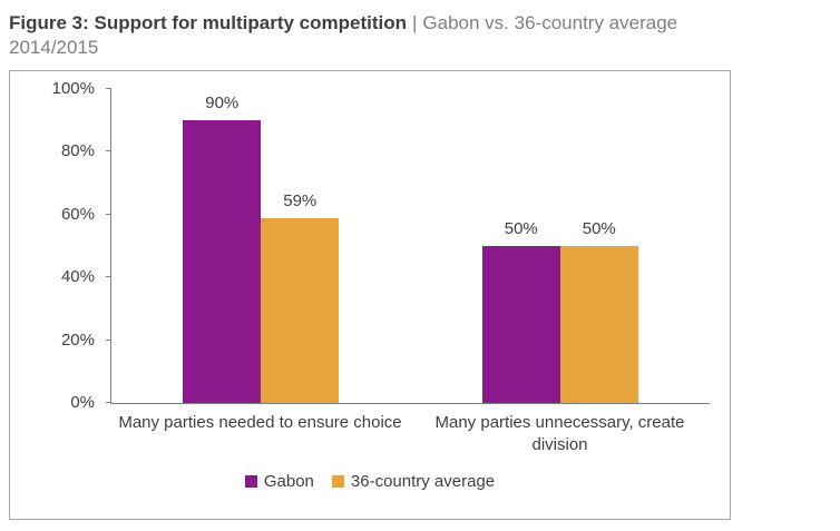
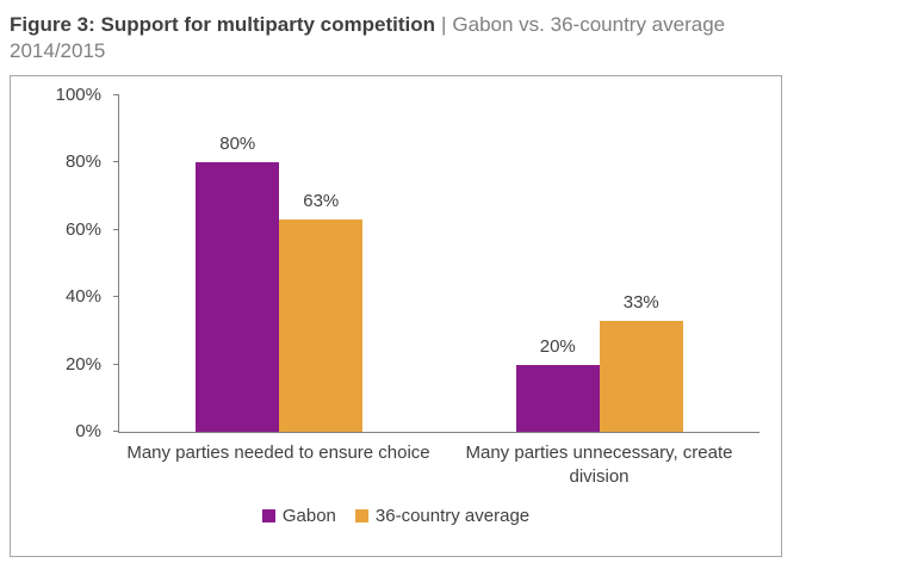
Gabon/Many parties needed to ensure choice: 90% -> 80%
36-country average/Many parties needed to ensure choice: 59% -> 63%
Gabon/Many parties unnecessary, create division: 50% -> 20%
36-country average/Many parties unnecessary, create division: 50% -> 33%
